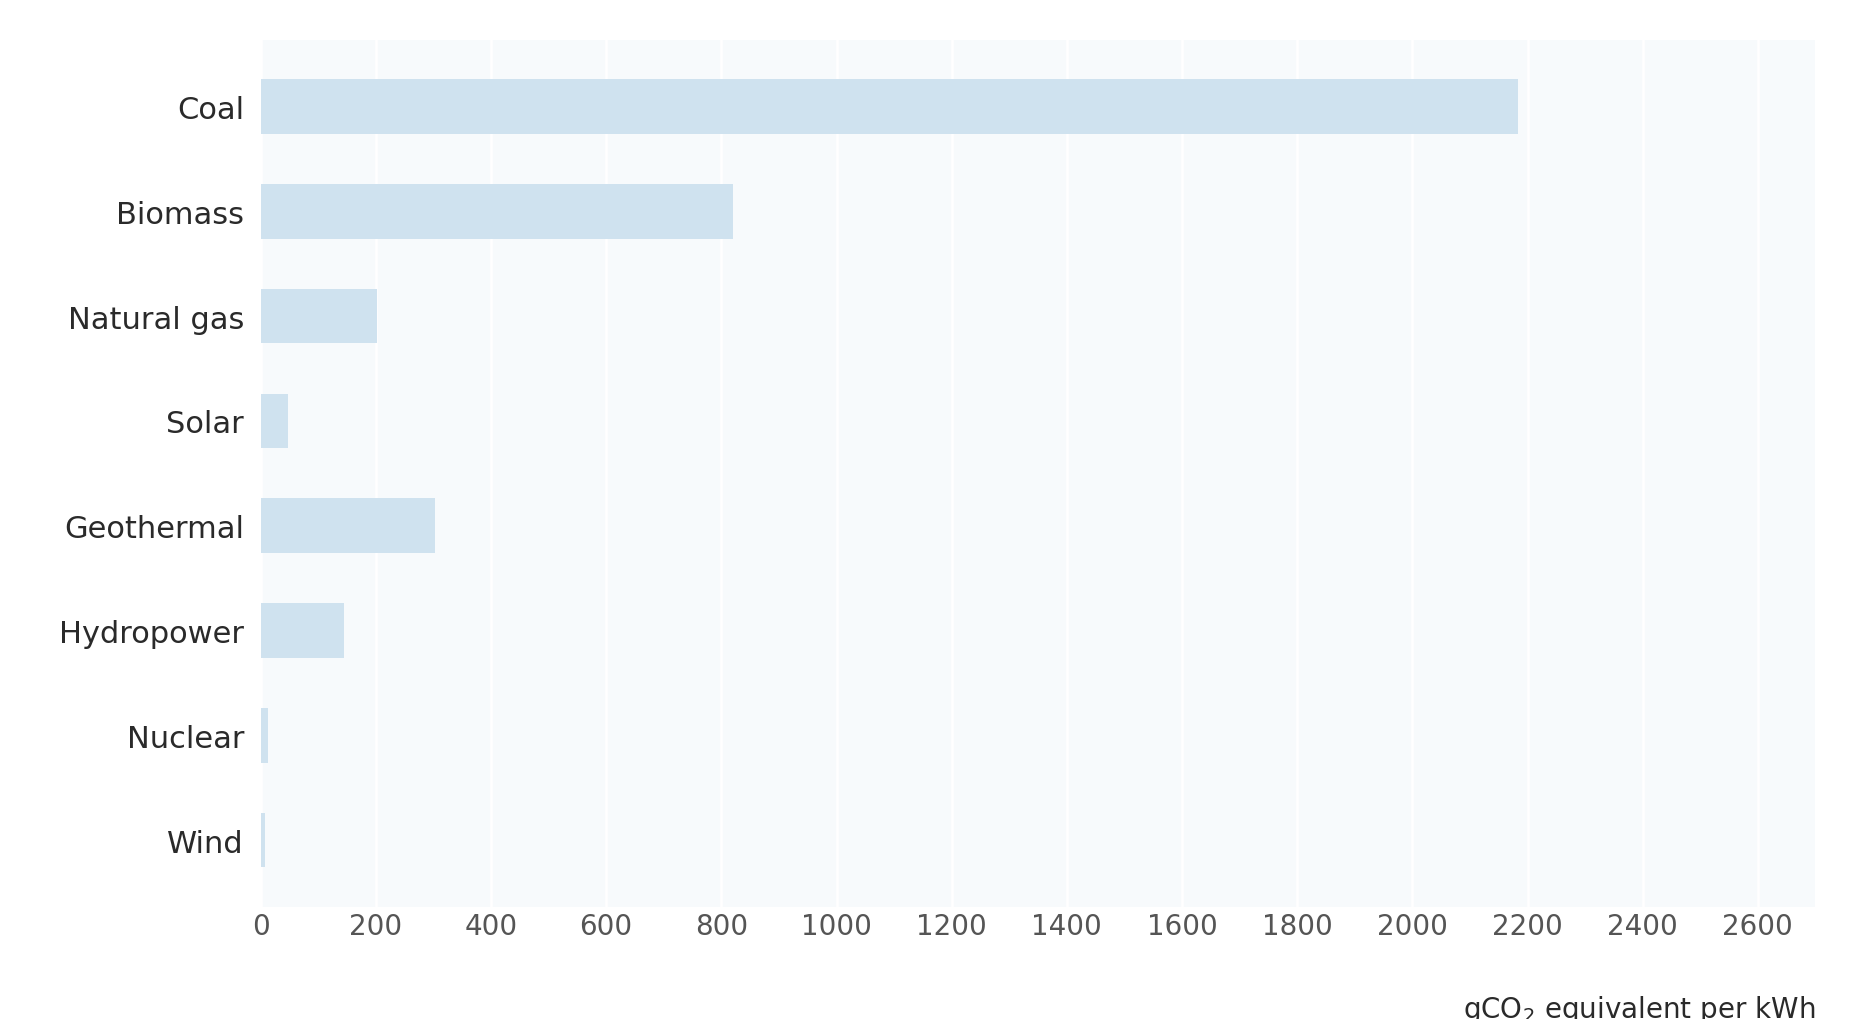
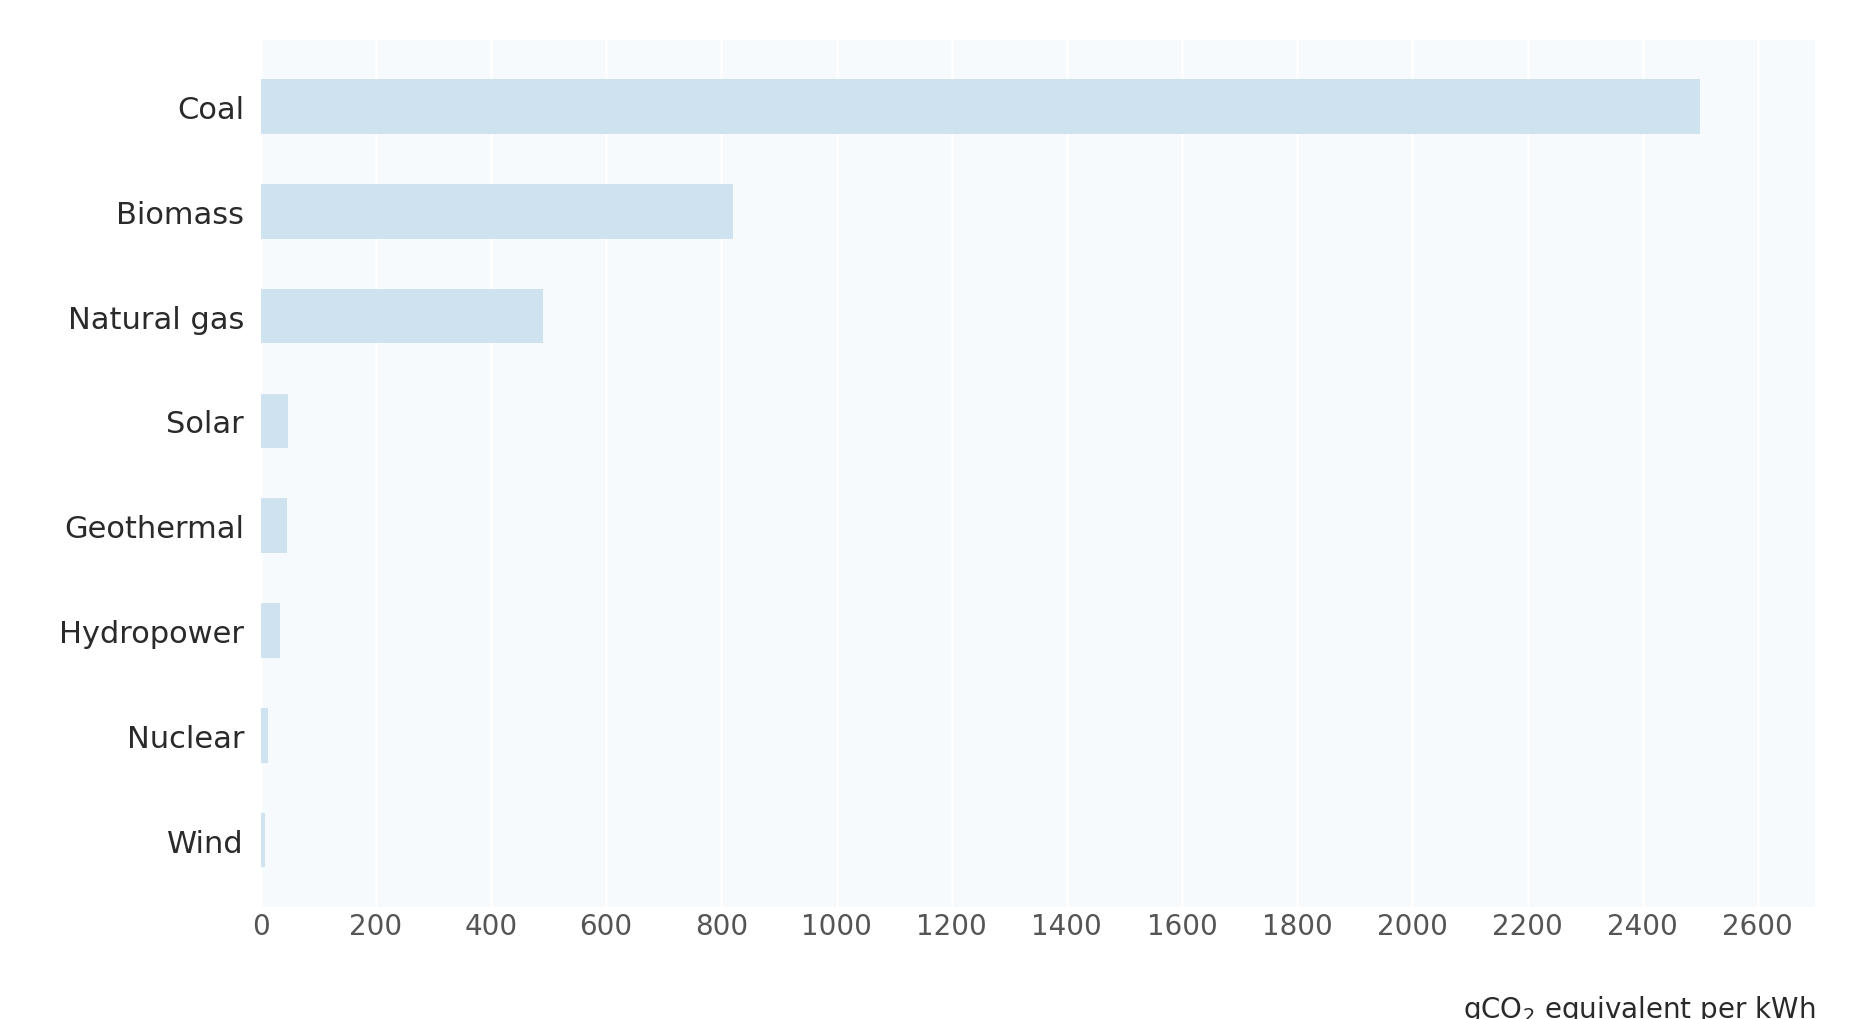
Coal: 2184 -> 2500
Natural gas: 202 -> 490
Geothermal: 302 -> 45
Hydropower: 144 -> 34
